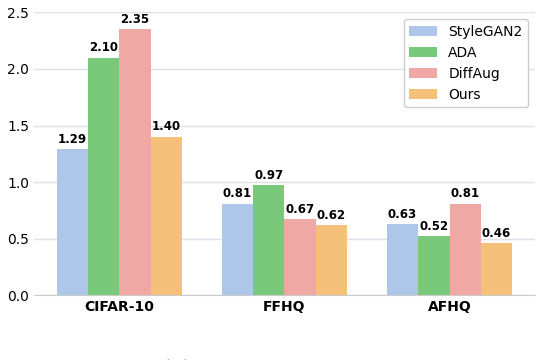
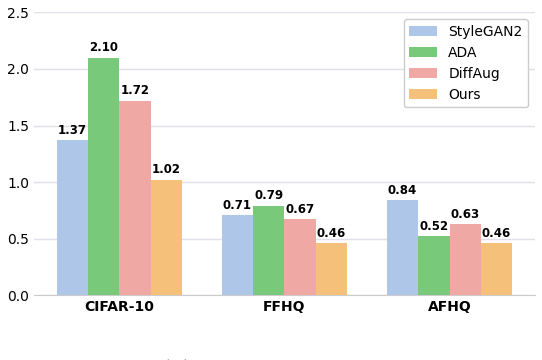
StyleGAN2/CIFAR-10: 1.29 -> 1.37
DiffAug/CIFAR-10: 2.35 -> 1.72
Ours/CIFAR-10: 1.40 -> 1.02
StyleGAN2/FFHQ: 0.81 -> 0.71
ADA/FFHQ: 0.97 -> 0.79
Ours/FFHQ: 0.62 -> 0.46
StyleGAN2/AFHQ: 0.63 -> 0.84
DiffAug/AFHQ: 0.81 -> 0.63
